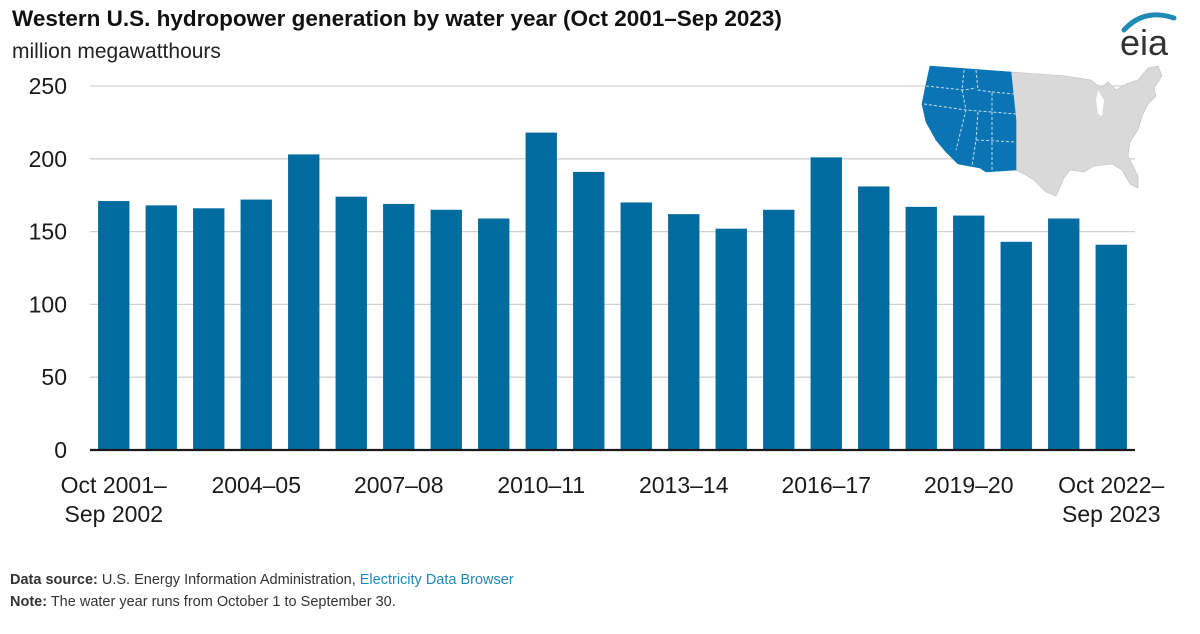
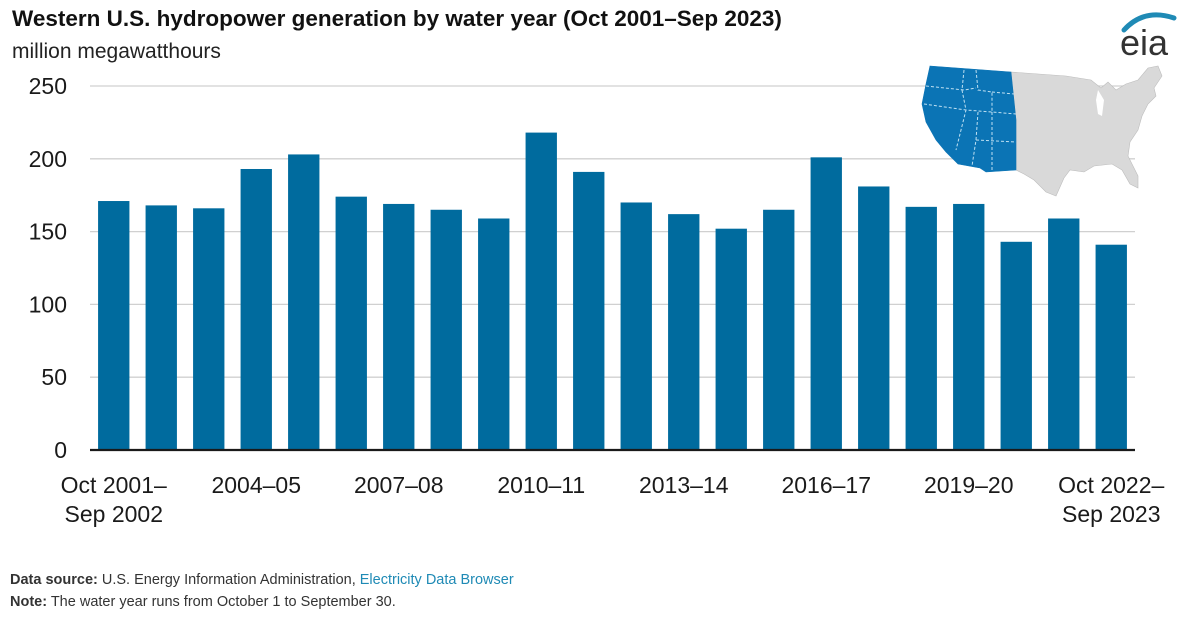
2004–05: 172 -> 193
2019–20: 161 -> 169
